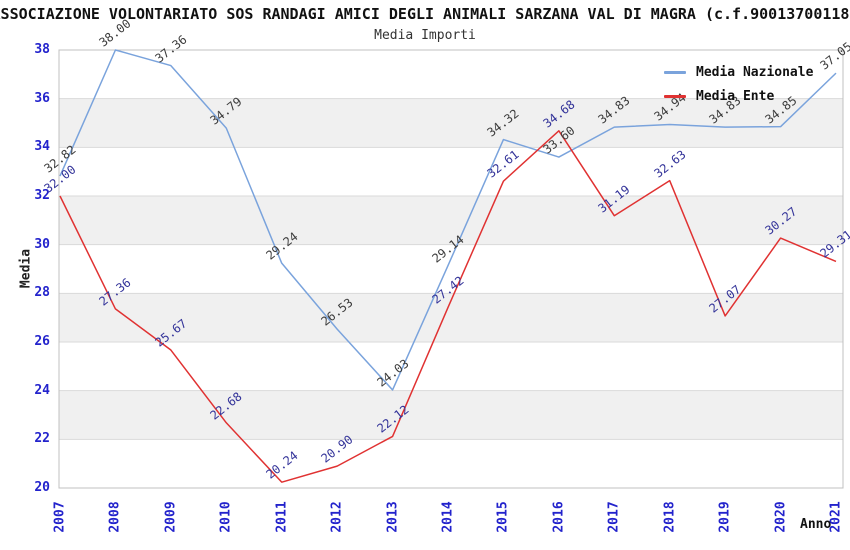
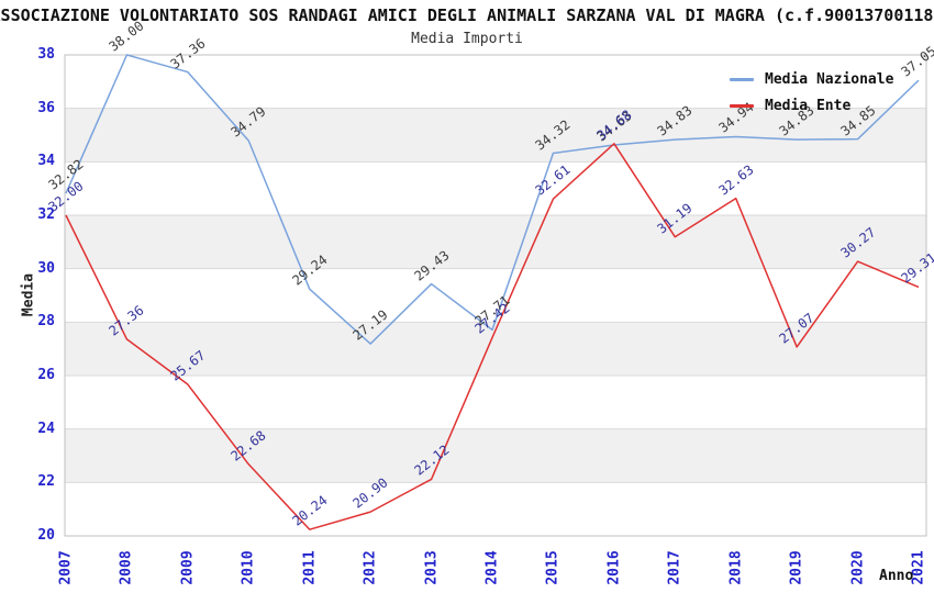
Media Nazionale/2012: 26.53 -> 27.19
Media Nazionale/2013: 24.03 -> 29.43
Media Nazionale/2014: 29.14 -> 27.71
Media Nazionale/2016: 33.60 -> 34.63
